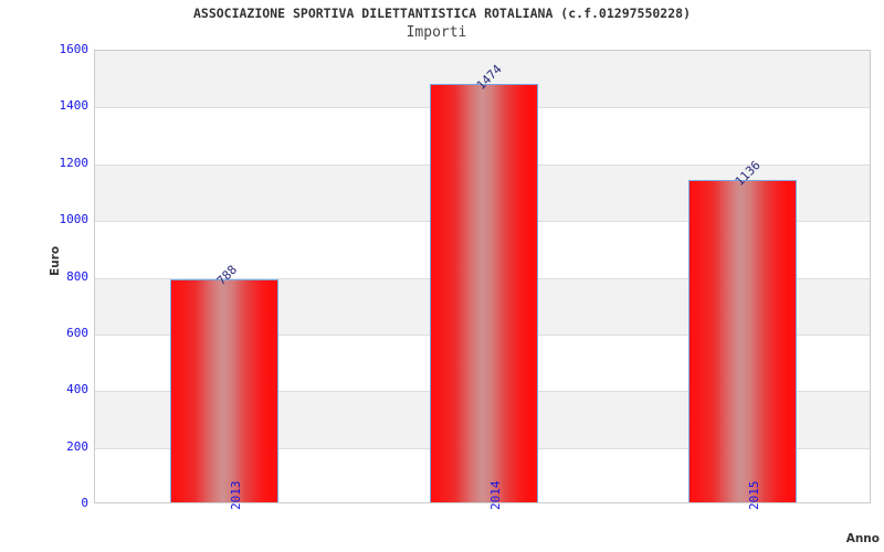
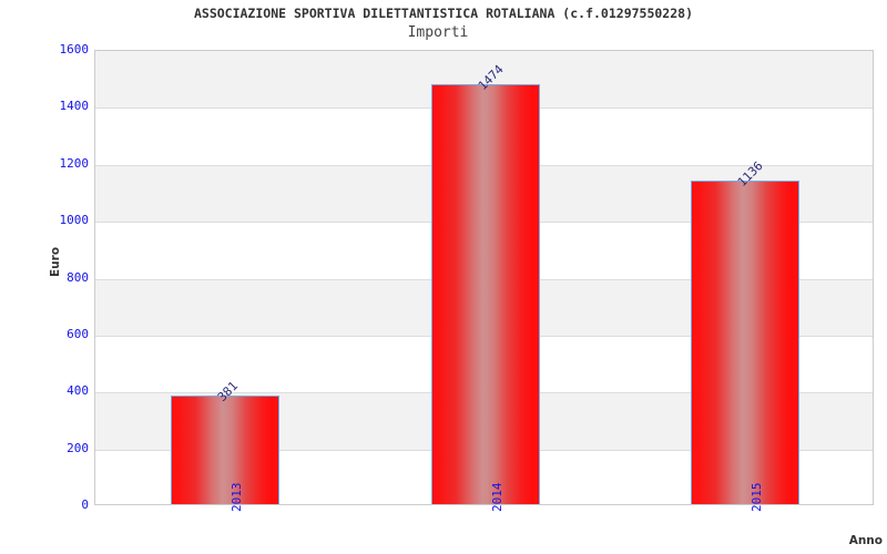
2013: 788 -> 381
